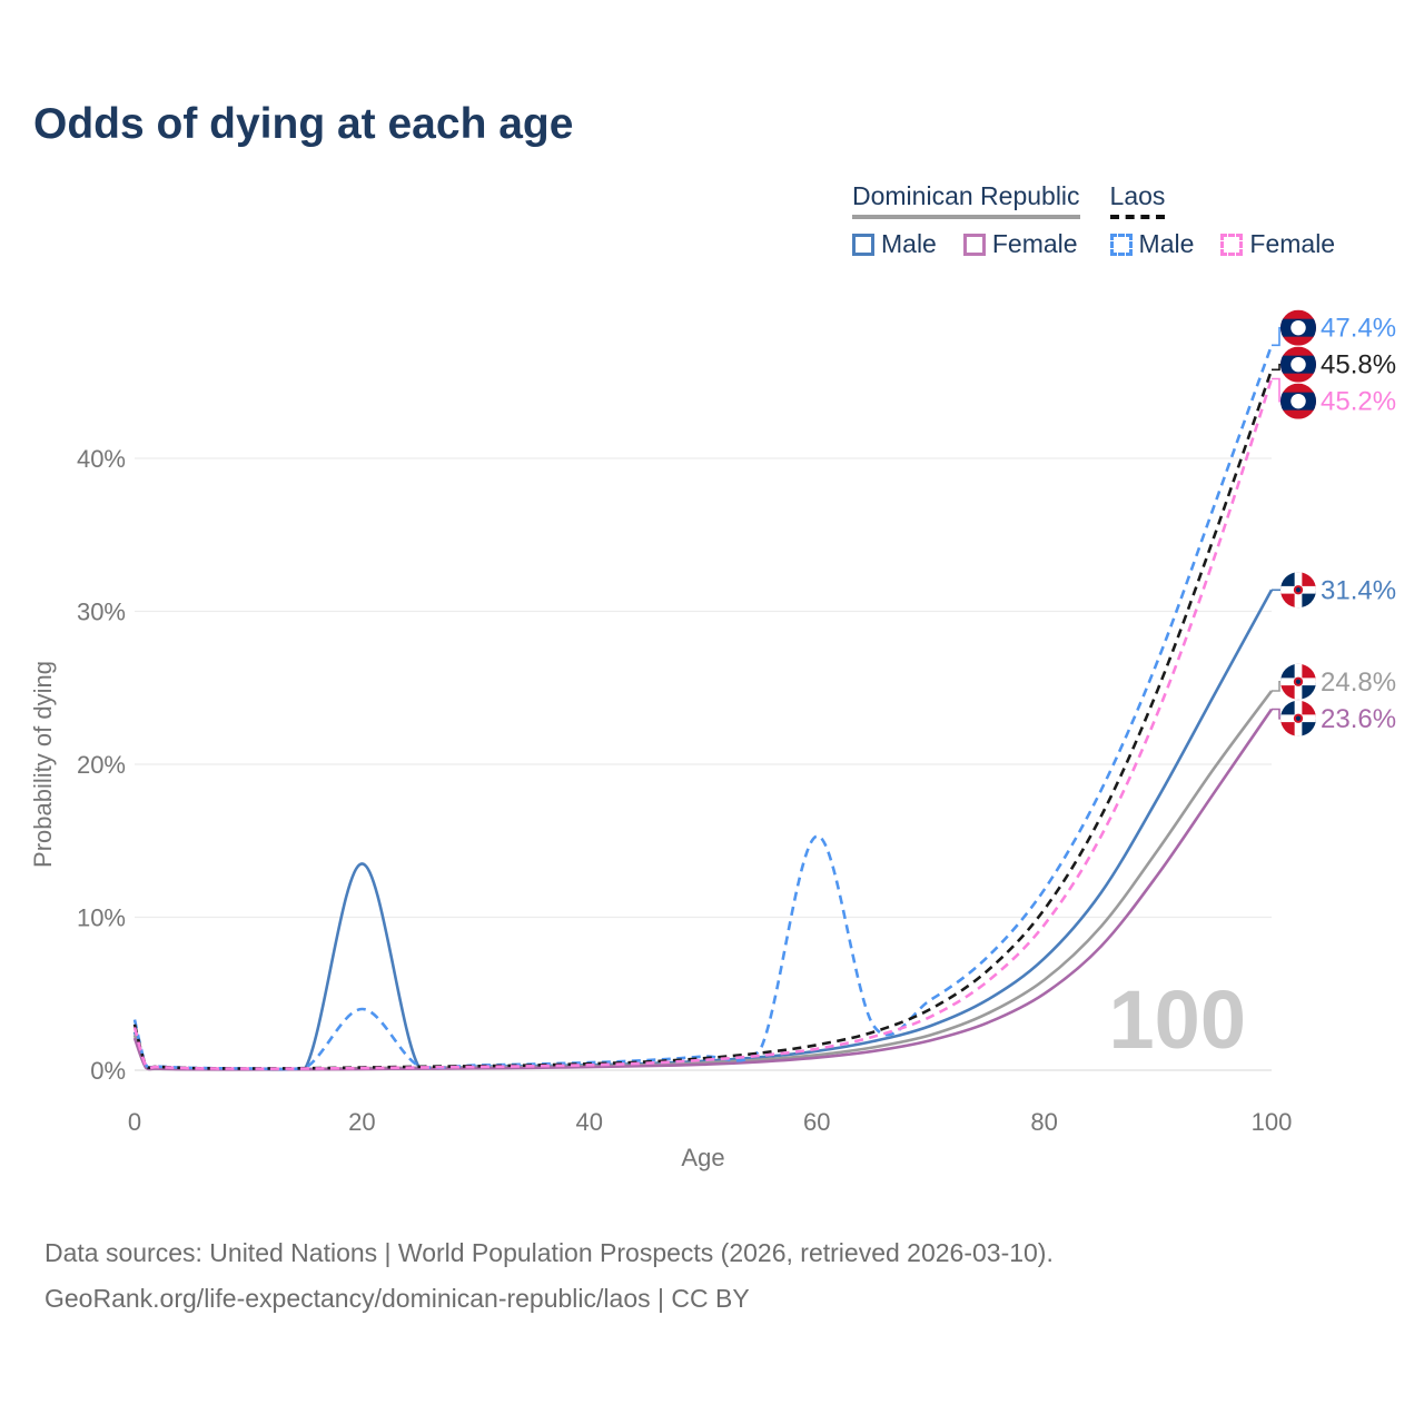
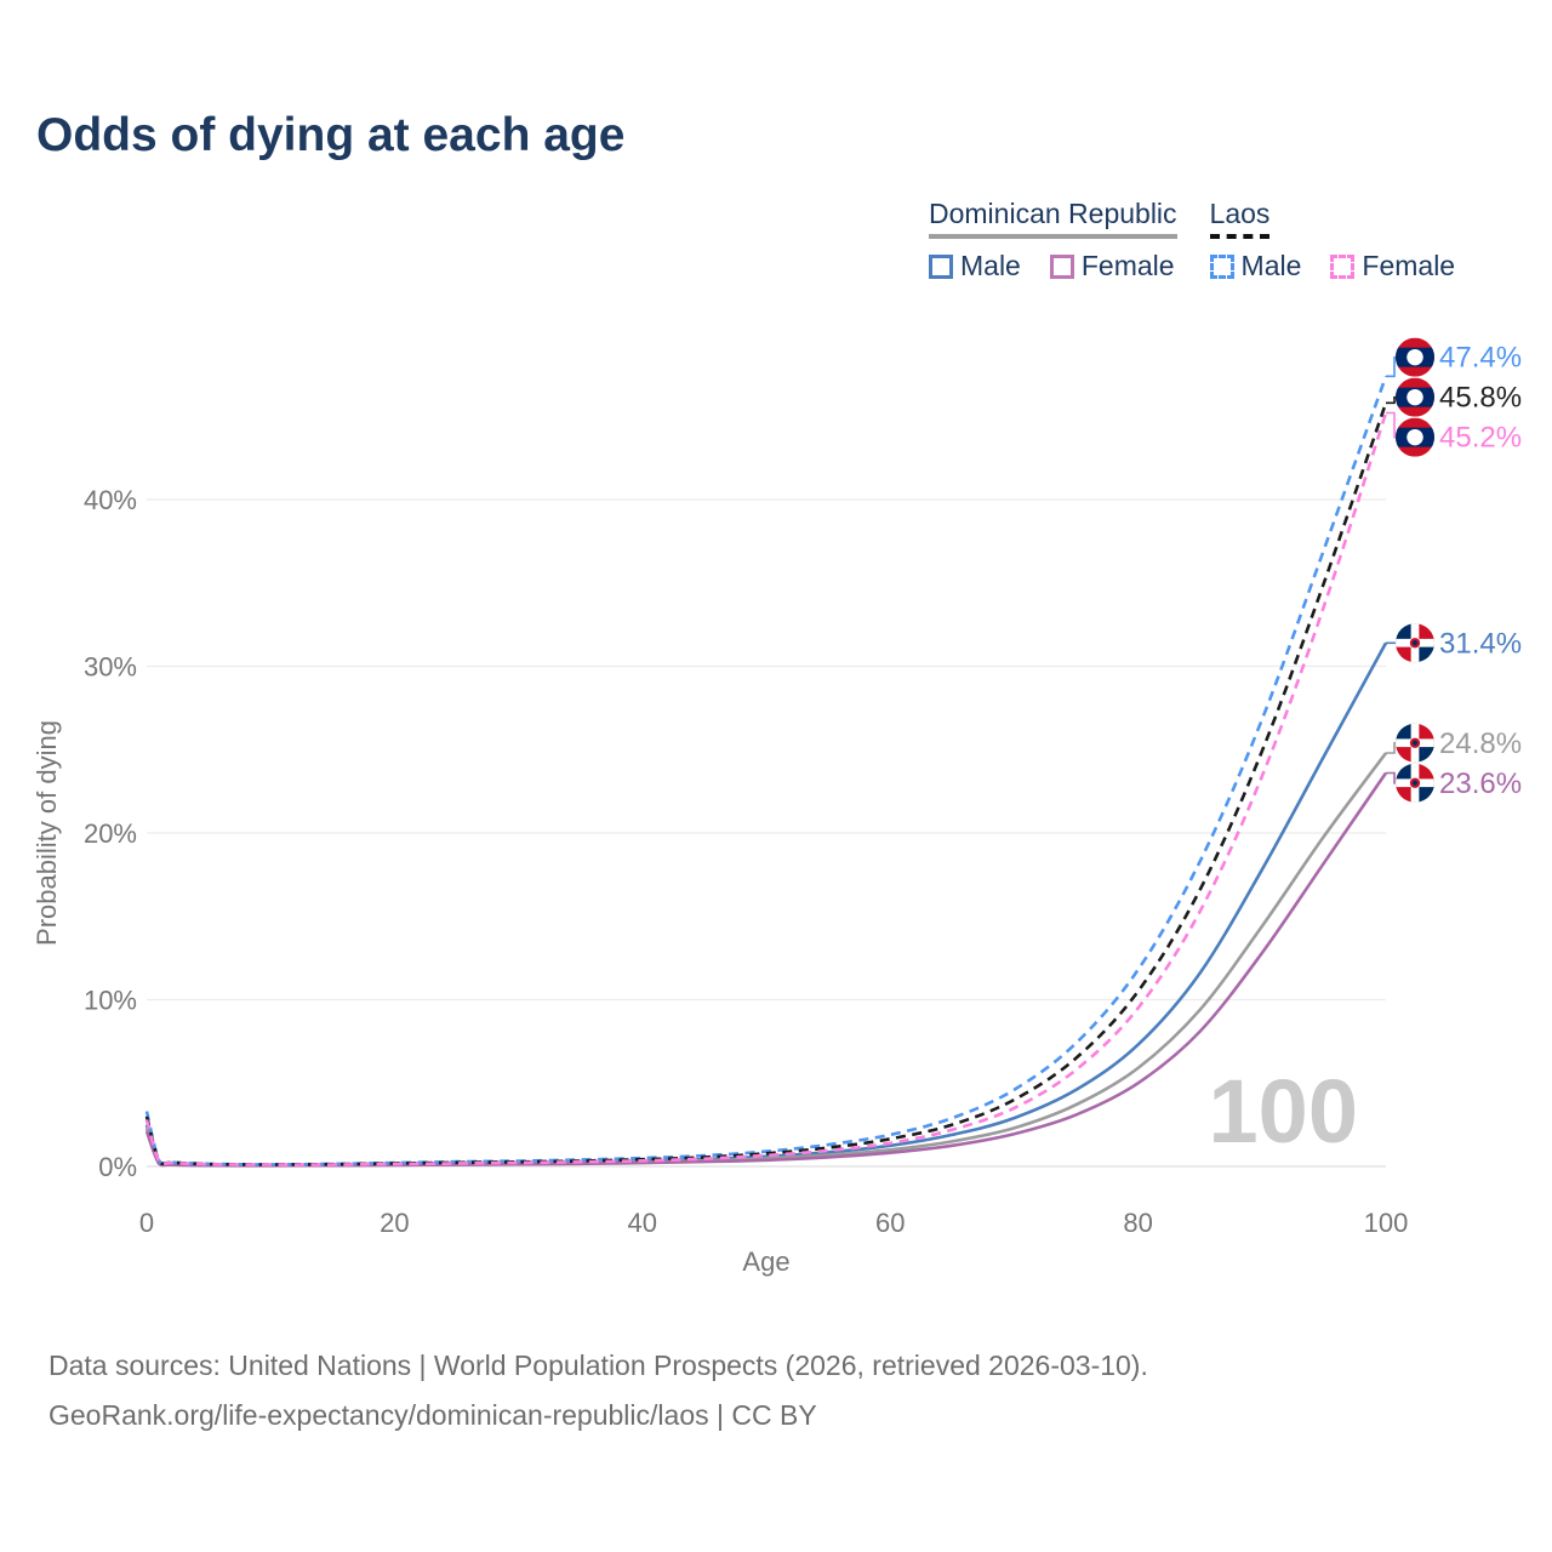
Dominican Republic Male/20: 13.5% -> 0.2%
Laos Male/20: 4.0% -> 0.2%
Laos Male/60: 15.3% -> 1.9%
